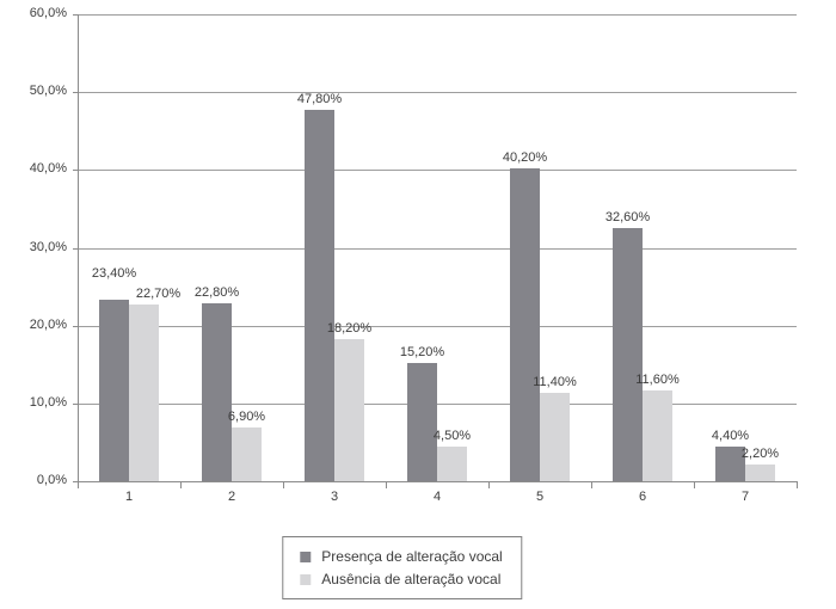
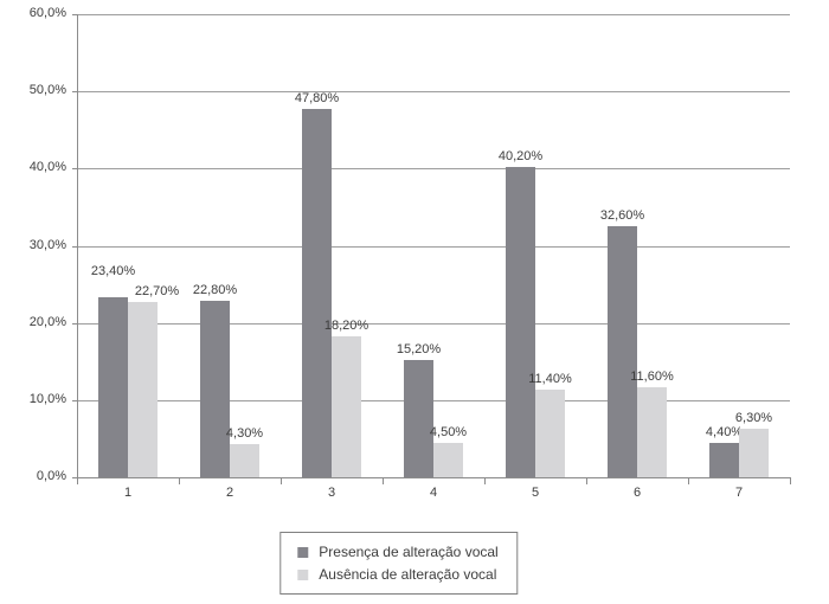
Ausência de alteração vocal/2: 6,90% -> 4,30%
Ausência de alteração vocal/7: 2,20% -> 6,30%
